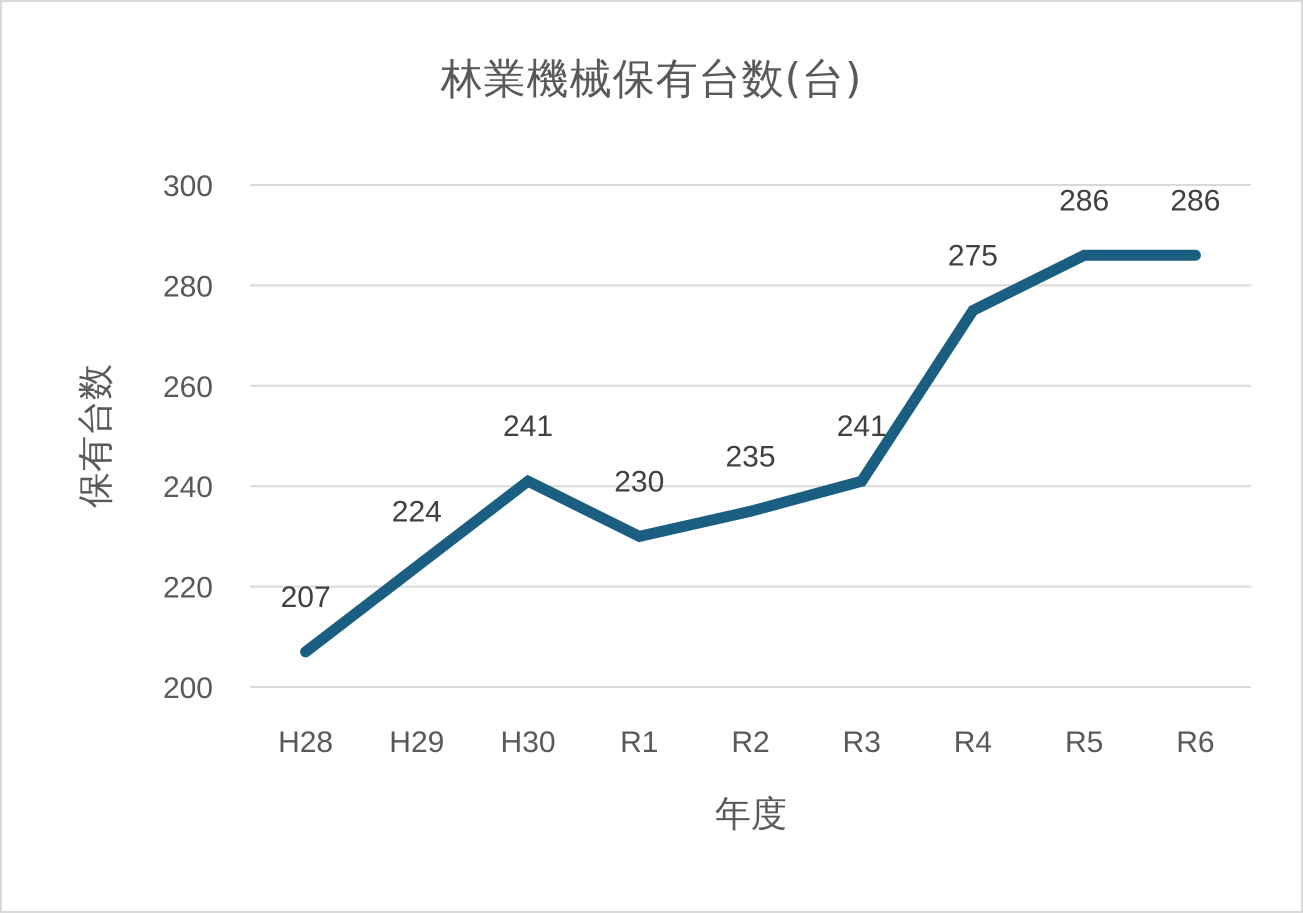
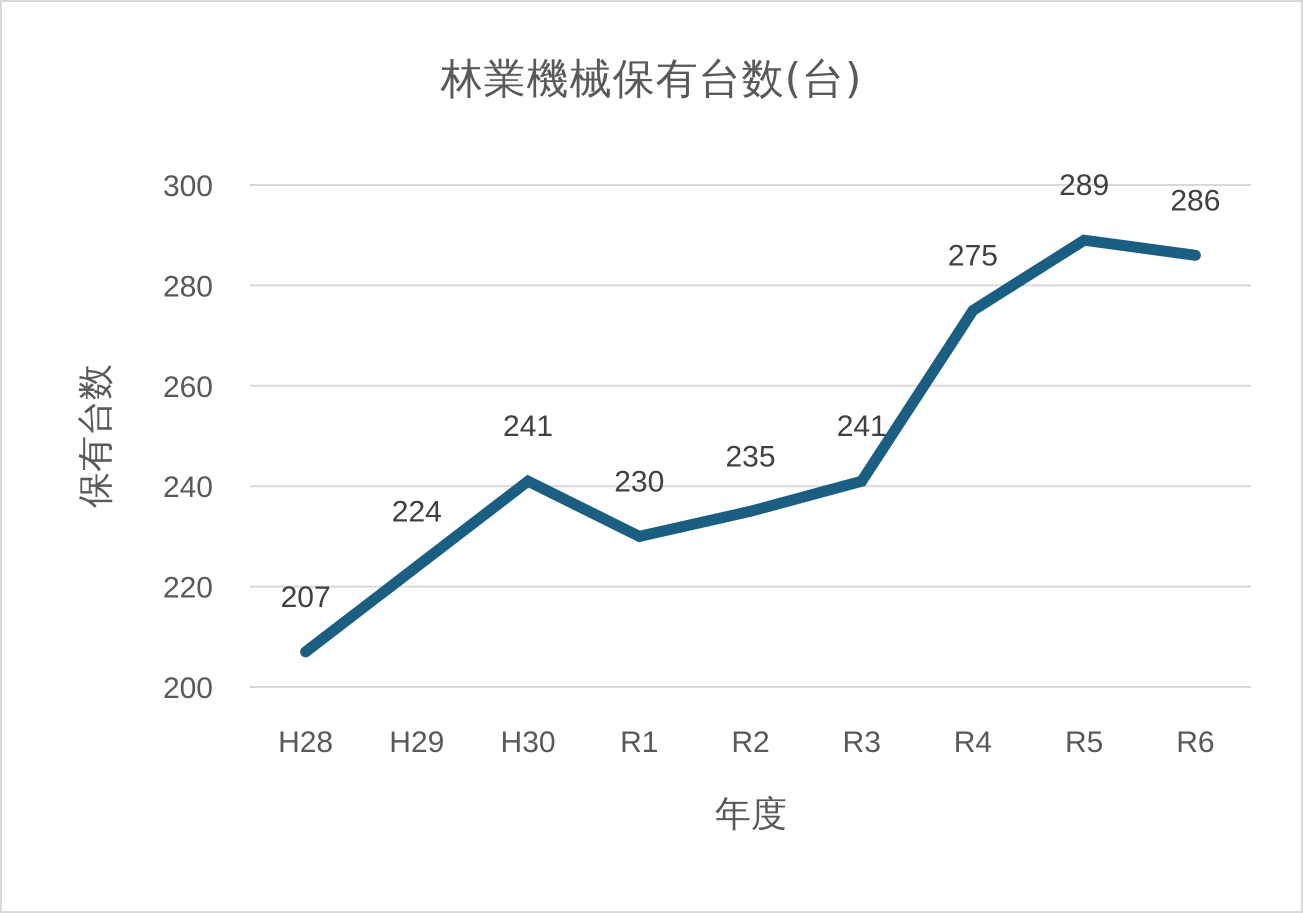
R5: 286 -> 289
